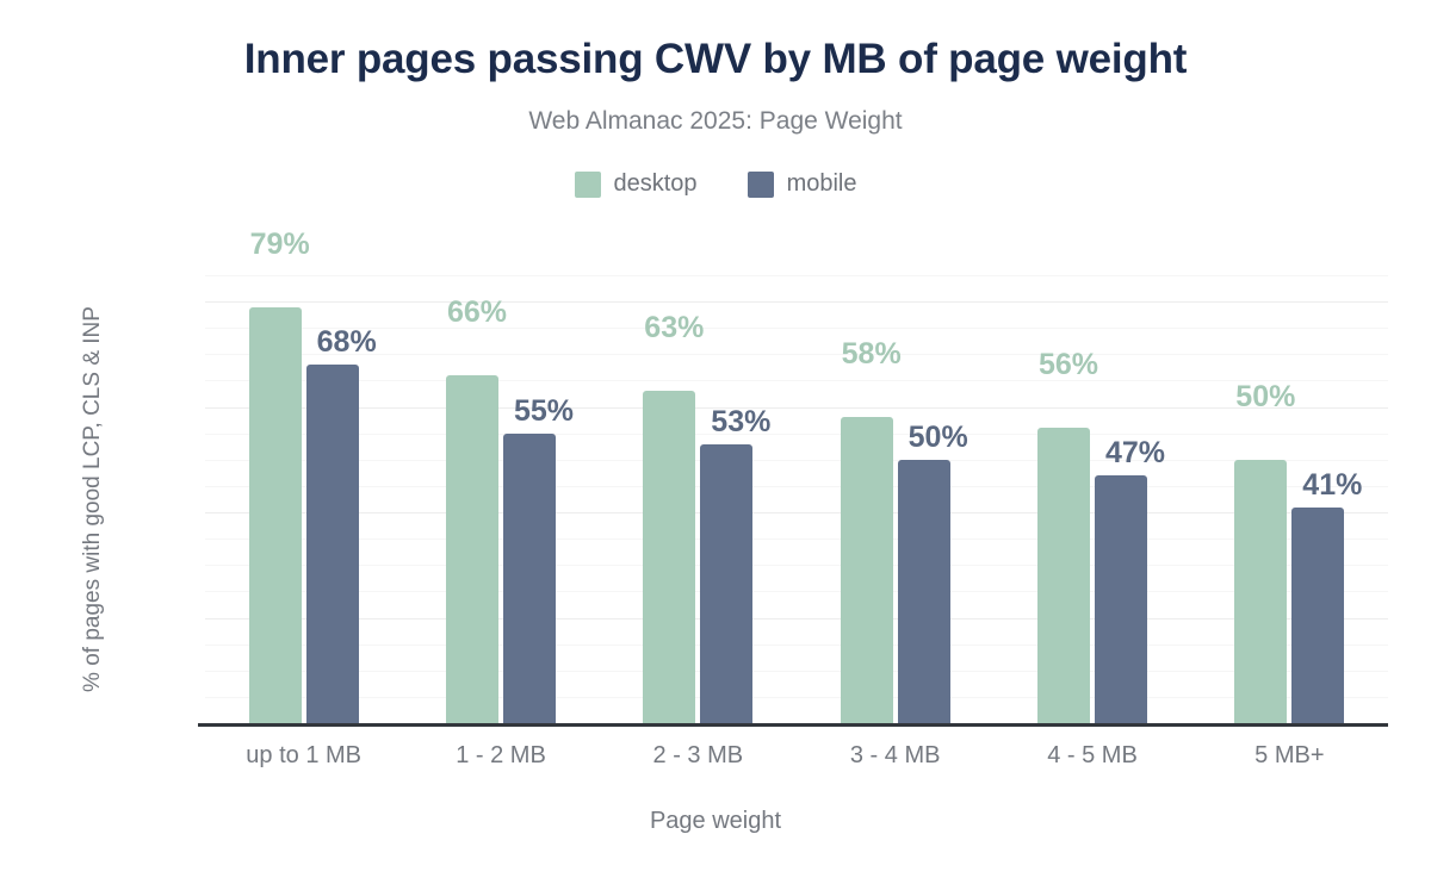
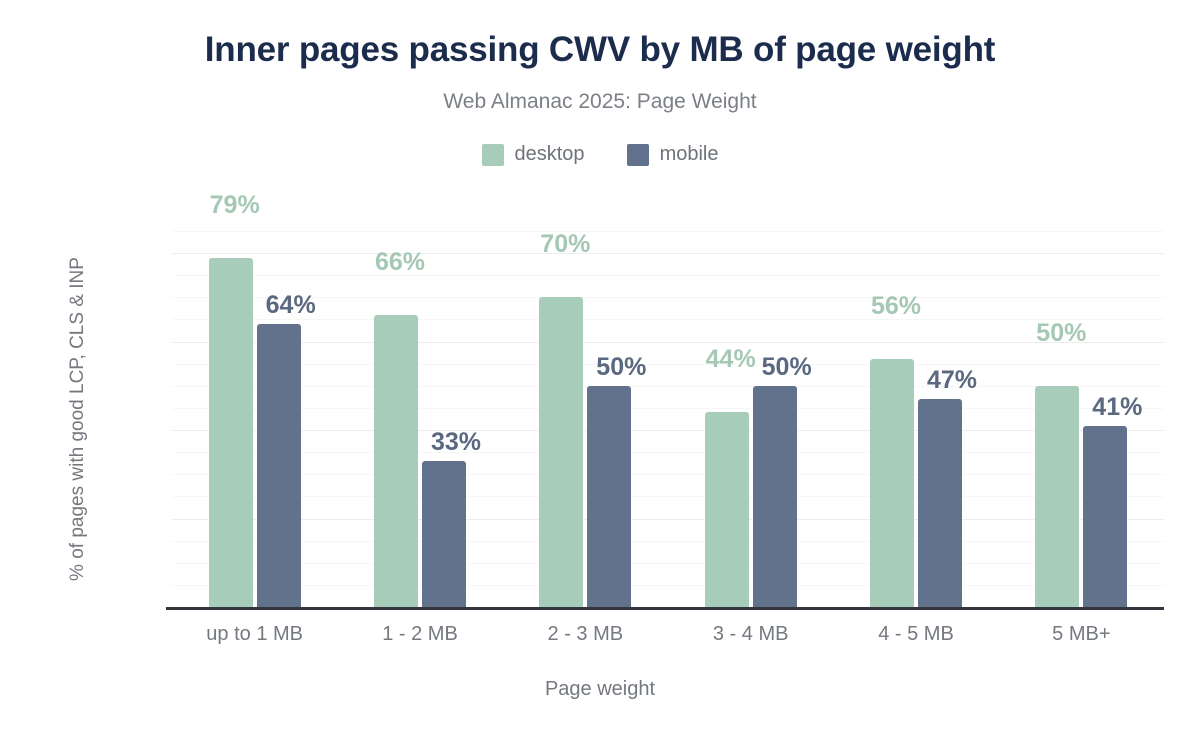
mobile/up to 1 MB: 68% -> 64%
mobile/1 - 2 MB: 55% -> 33%
desktop/2 - 3 MB: 63% -> 70%
mobile/2 - 3 MB: 53% -> 50%
desktop/3 - 4 MB: 58% -> 44%
